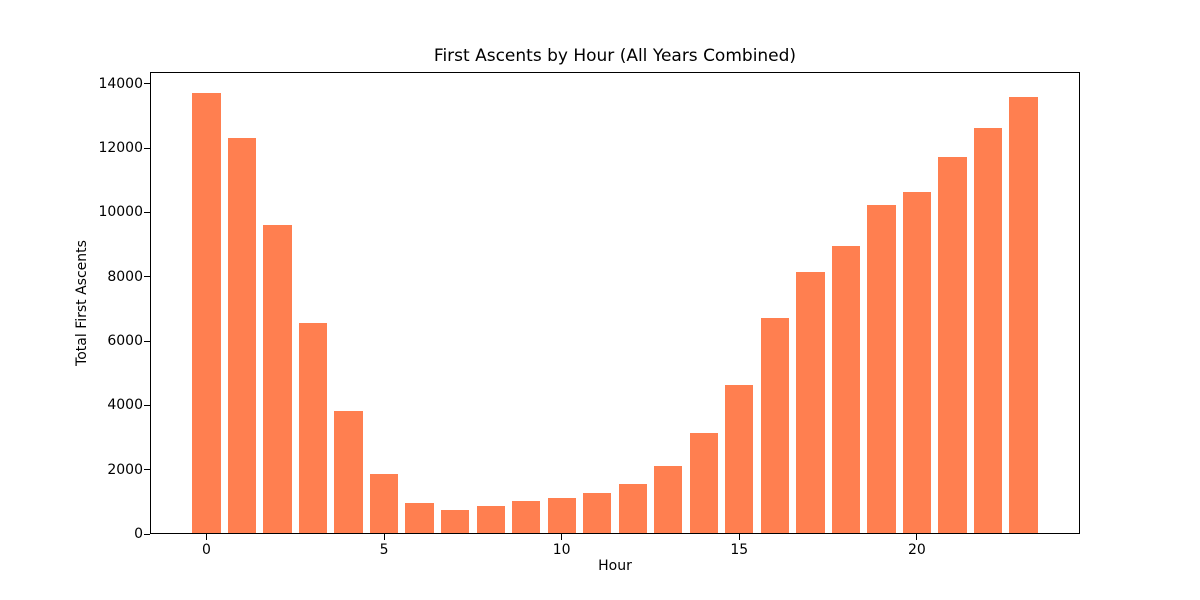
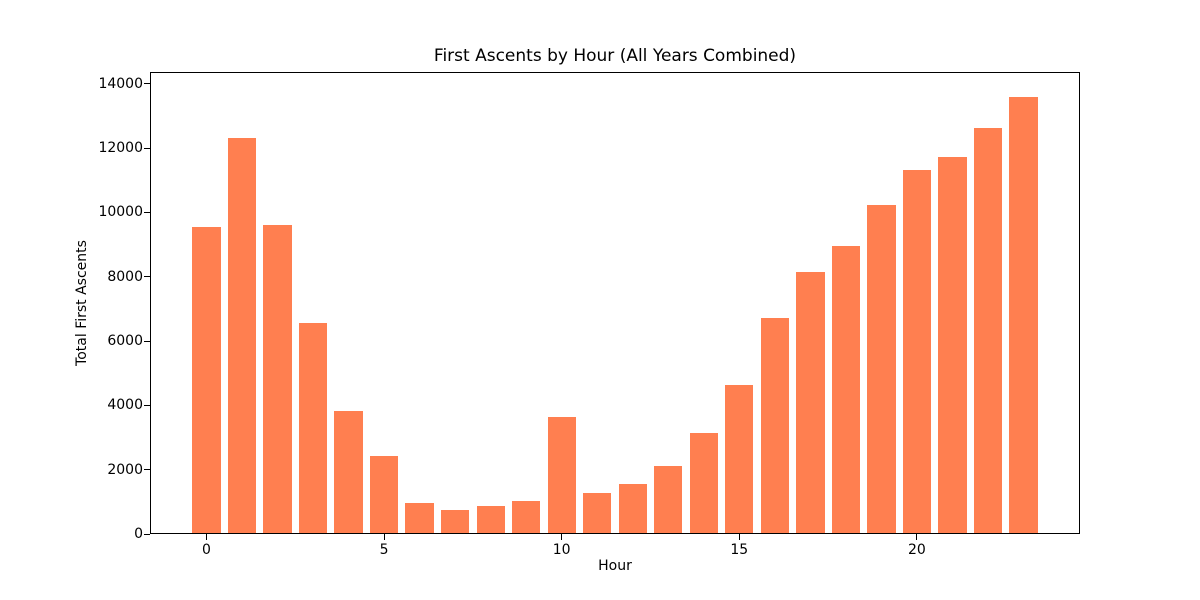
0: 13700 -> 9500
5: 1800 -> 2400
10: 1100 -> 3600
20: 10600 -> 11300
